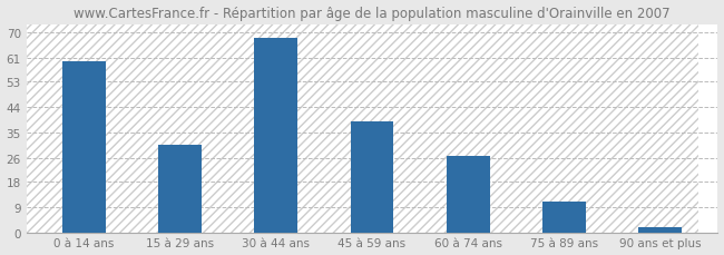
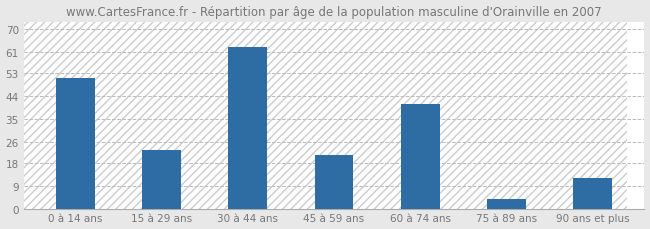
0 à 14 ans: 60 -> 51
15 à 29 ans: 31 -> 23
30 à 44 ans: 68 -> 63
45 à 59 ans: 39 -> 21
60 à 74 ans: 27 -> 41
75 à 89 ans: 11 -> 4
90 ans et plus: 2 -> 12
